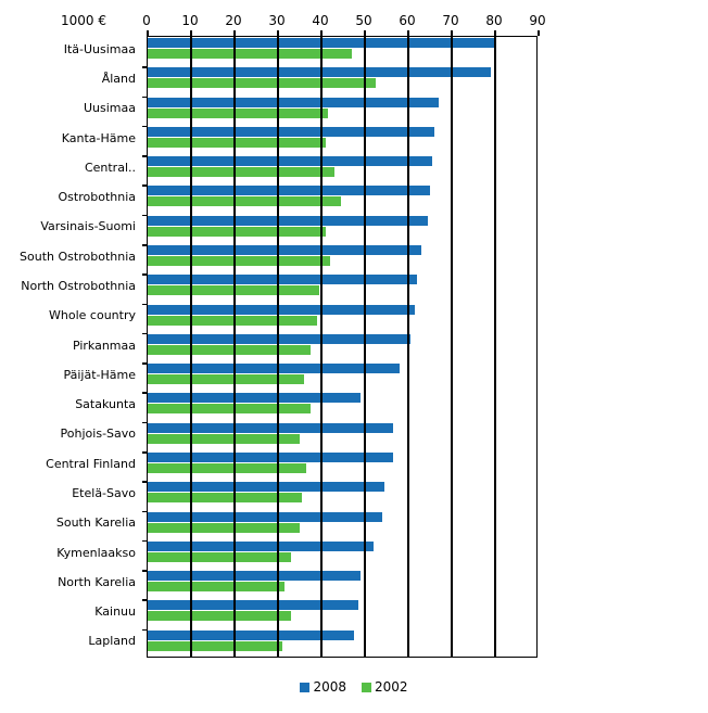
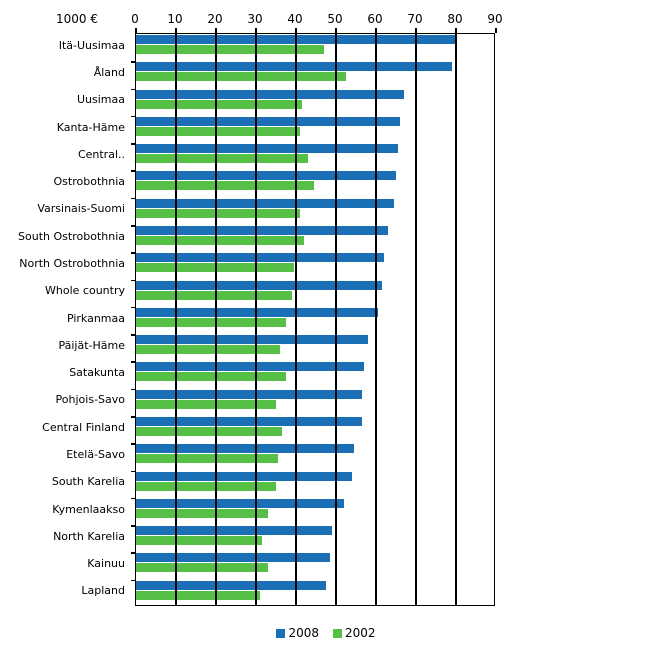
2008/Satakunta: 49 -> 57
